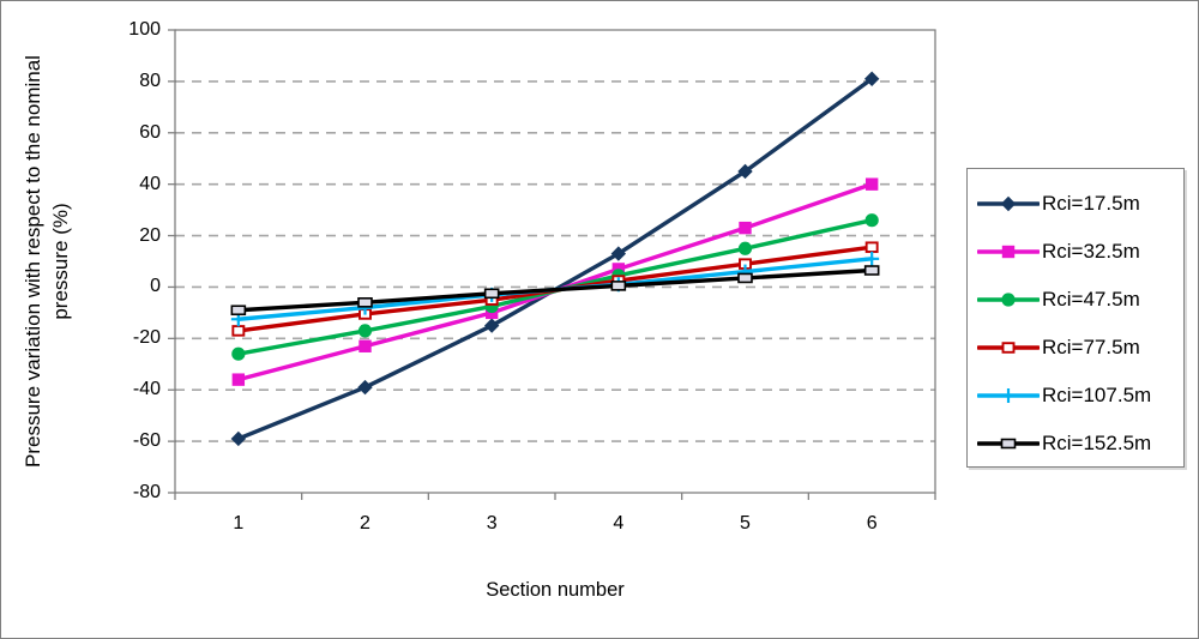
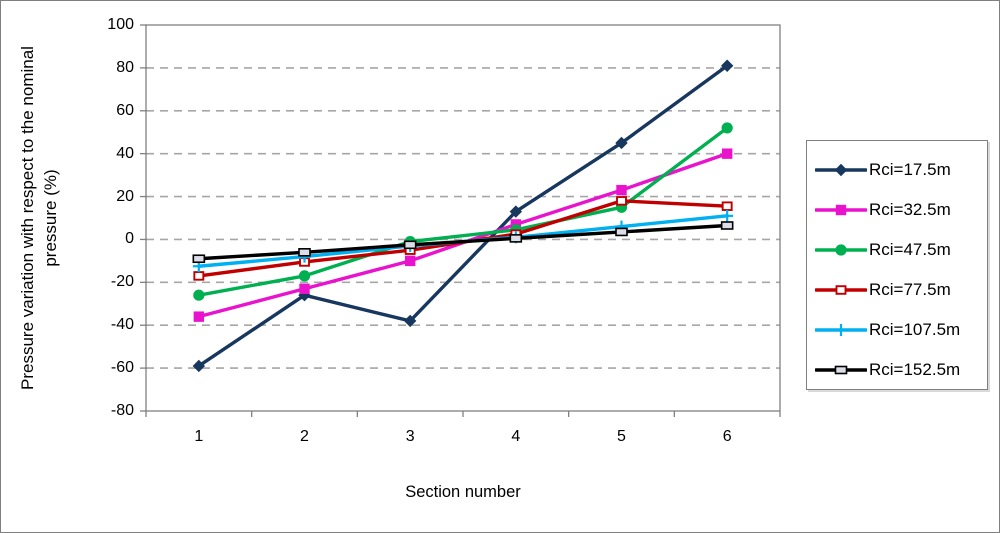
Rci=17.5m/2: -39 -> -26
Rci=17.5m/3: -15 -> -38
Rci=47.5m/3: -8 -> -1
Rci=77.5m/5: 9 -> 18
Rci=47.5m/6: 26 -> 52
